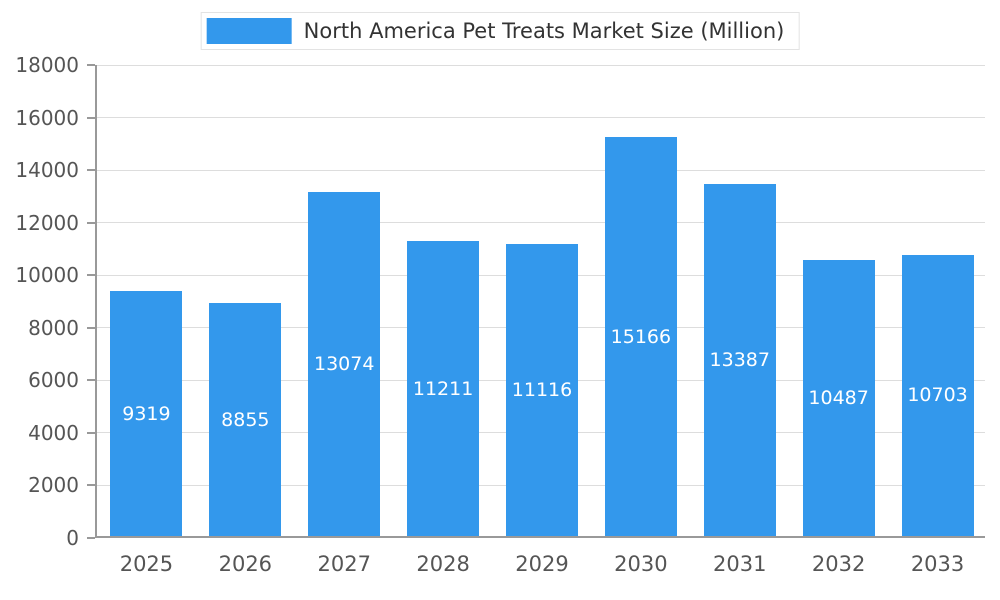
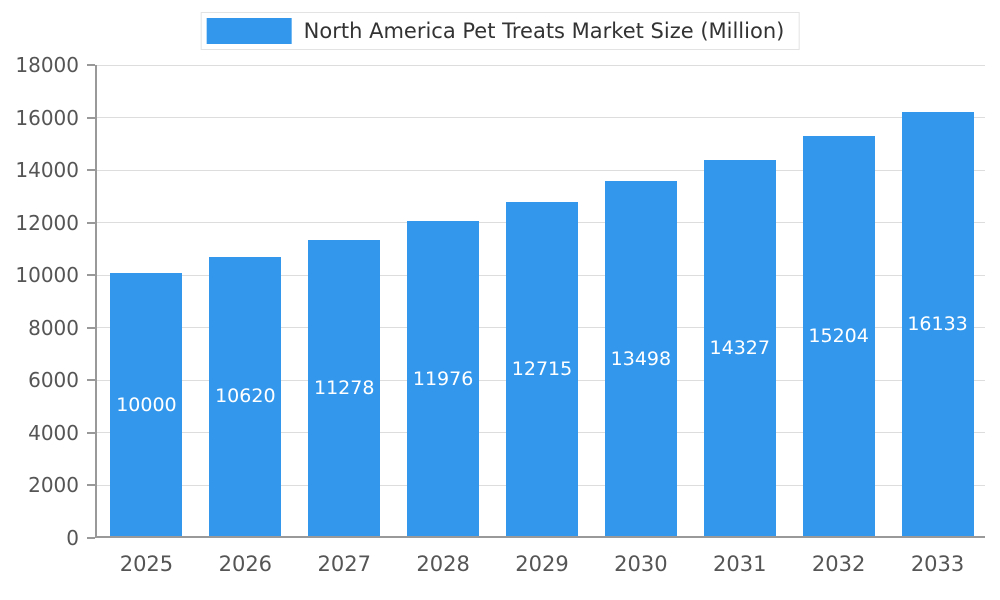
2025: 9319 -> 10000
2026: 8855 -> 10620
2027: 13074 -> 11278
2028: 11211 -> 11976
2029: 11116 -> 12715
2030: 15166 -> 13498
2031: 13387 -> 14327
2032: 10487 -> 15204
2033: 10703 -> 16133
